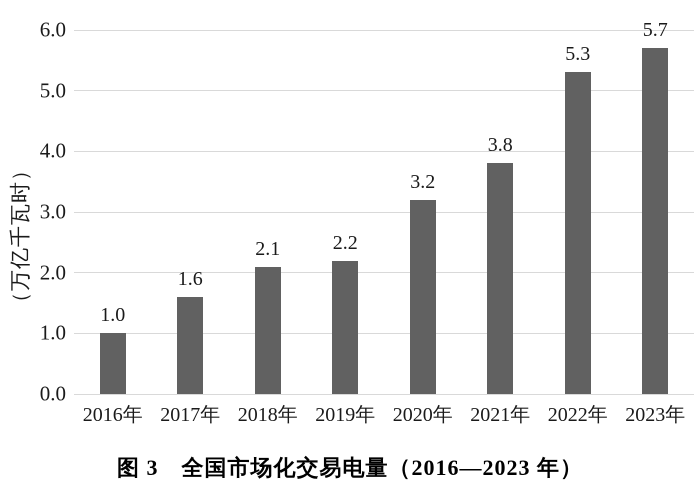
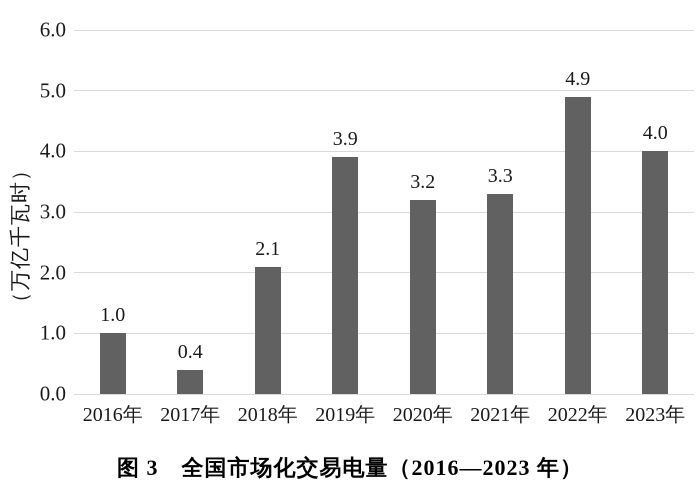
2017年: 1.6 -> 0.4
2019年: 2.2 -> 3.9
2021年: 3.8 -> 3.3
2022年: 5.3 -> 4.9
2023年: 5.7 -> 4.0
